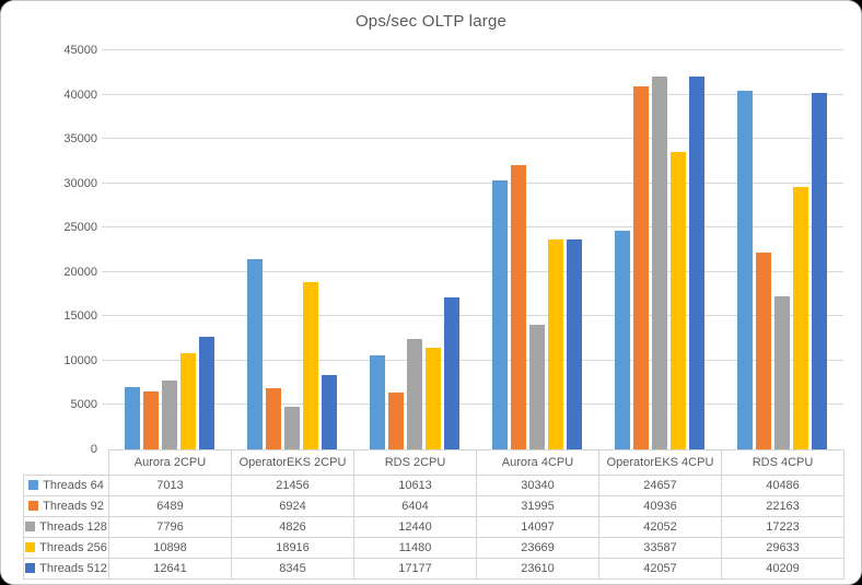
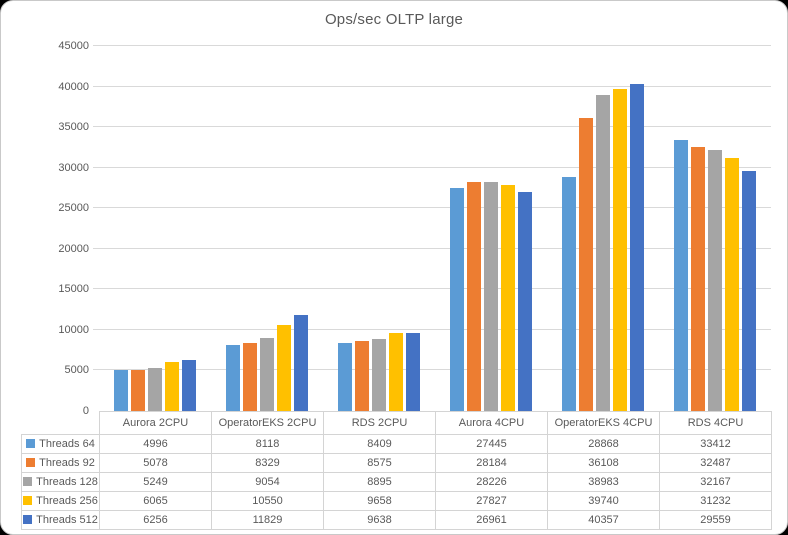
Threads 64/Aurora 2CPU: 7013 -> 4996
Threads 92/Aurora 2CPU: 6489 -> 5078
Threads 128/Aurora 2CPU: 7796 -> 5249
Threads 256/Aurora 2CPU: 10898 -> 6065
Threads 512/Aurora 2CPU: 12641 -> 6256
Threads 64/OperatorEKS 2CPU: 21456 -> 8118
Threads 92/OperatorEKS 2CPU: 6924 -> 8329
Threads 128/OperatorEKS 2CPU: 4826 -> 9054
Threads 256/OperatorEKS 2CPU: 18916 -> 10550
Threads 512/OperatorEKS 2CPU: 8345 -> 11829
Threads 64/RDS 2CPU: 10613 -> 8409
Threads 92/RDS 2CPU: 6404 -> 8575
Threads 128/RDS 2CPU: 12440 -> 8895
Threads 256/RDS 2CPU: 11480 -> 9658
Threads 512/RDS 2CPU: 17177 -> 9638
Threads 64/Aurora 4CPU: 30340 -> 27445
Threads 92/Aurora 4CPU: 31995 -> 28184
Threads 128/Aurora 4CPU: 14097 -> 28226
Threads 256/Aurora 4CPU: 23669 -> 27827
Threads 512/Aurora 4CPU: 23610 -> 26961
Threads 64/OperatorEKS 4CPU: 24657 -> 28868
Threads 92/OperatorEKS 4CPU: 40936 -> 36108
Threads 128/OperatorEKS 4CPU: 42052 -> 38983
Threads 256/OperatorEKS 4CPU: 33587 -> 39740
Threads 512/OperatorEKS 4CPU: 42057 -> 40357
Threads 64/RDS 4CPU: 40486 -> 33412
Threads 92/RDS 4CPU: 22163 -> 32487
Threads 128/RDS 4CPU: 17223 -> 32167
Threads 256/RDS 4CPU: 29633 -> 31232
Threads 512/RDS 4CPU: 40209 -> 29559
